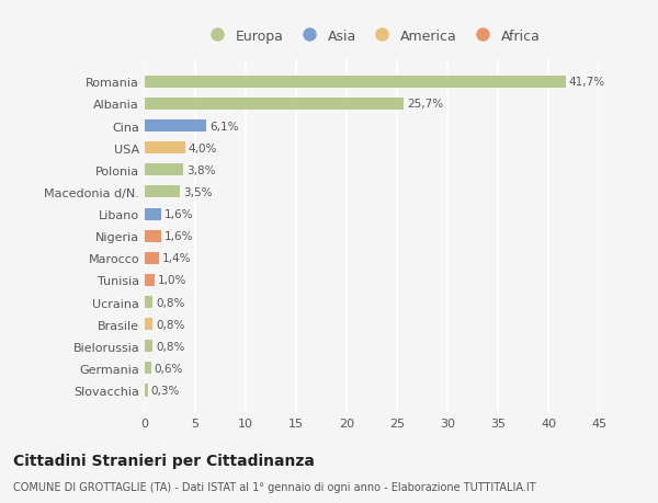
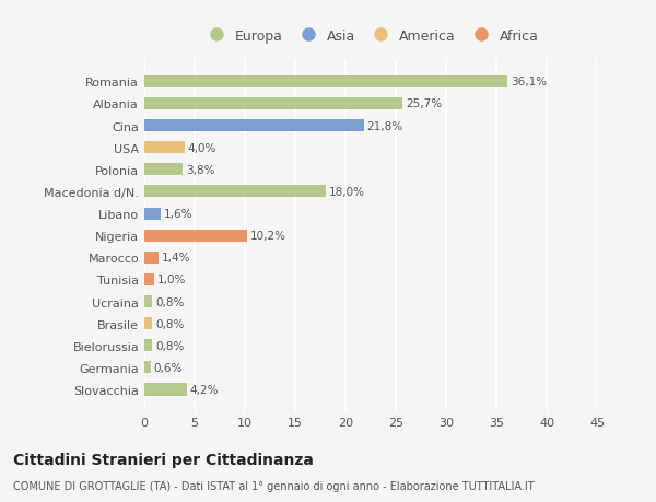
Romania: 41,7% -> 36,1%
Cina: 6,1% -> 21,8%
Macedonia d/N.: 3,5% -> 18,0%
Nigeria: 1,6% -> 10,2%
Slovacchia: 0,3% -> 4,2%
